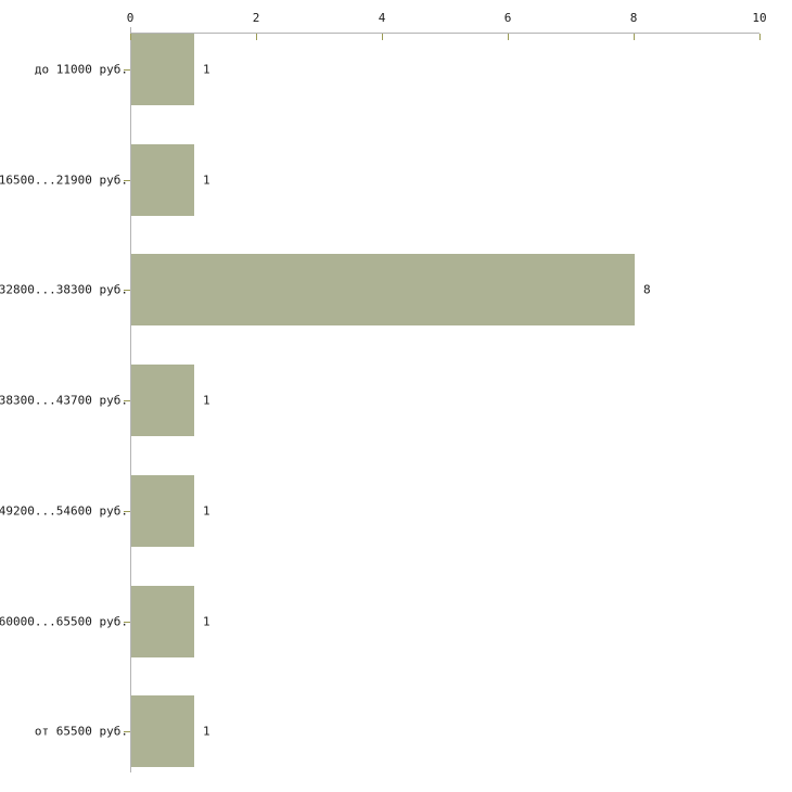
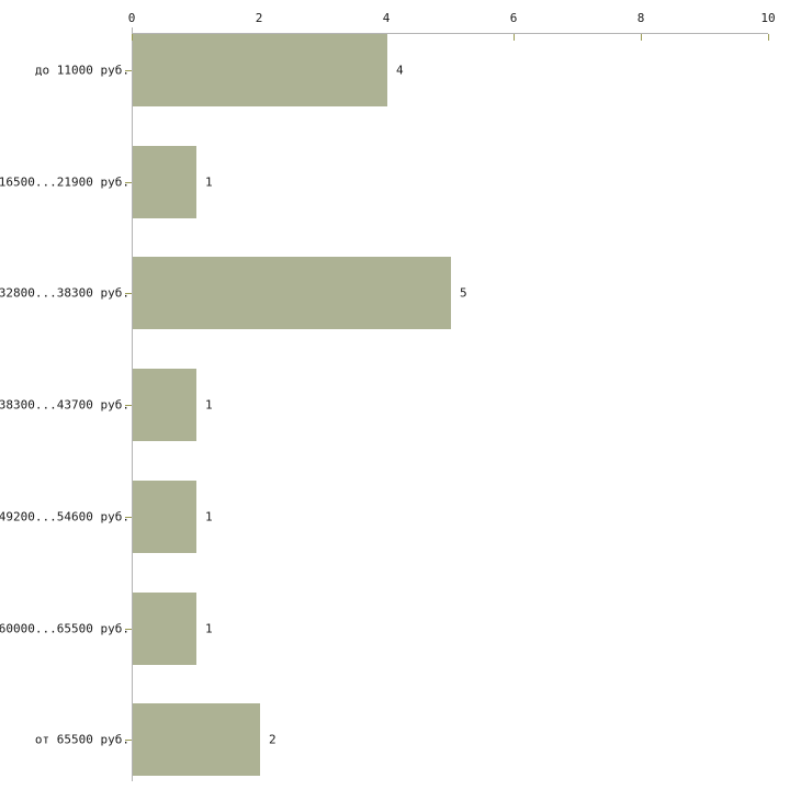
до 11000 руб.: 1 -> 4
32800...38300 руб.: 8 -> 5
от 65500 руб.: 1 -> 2
